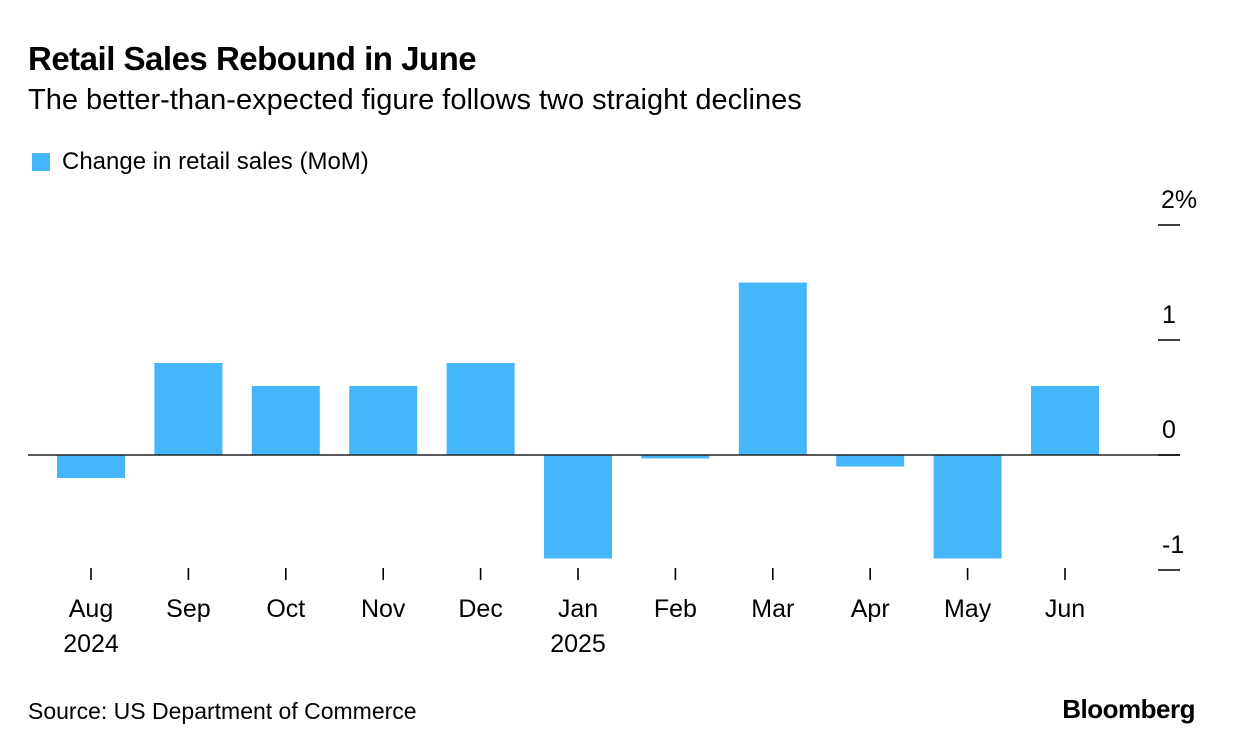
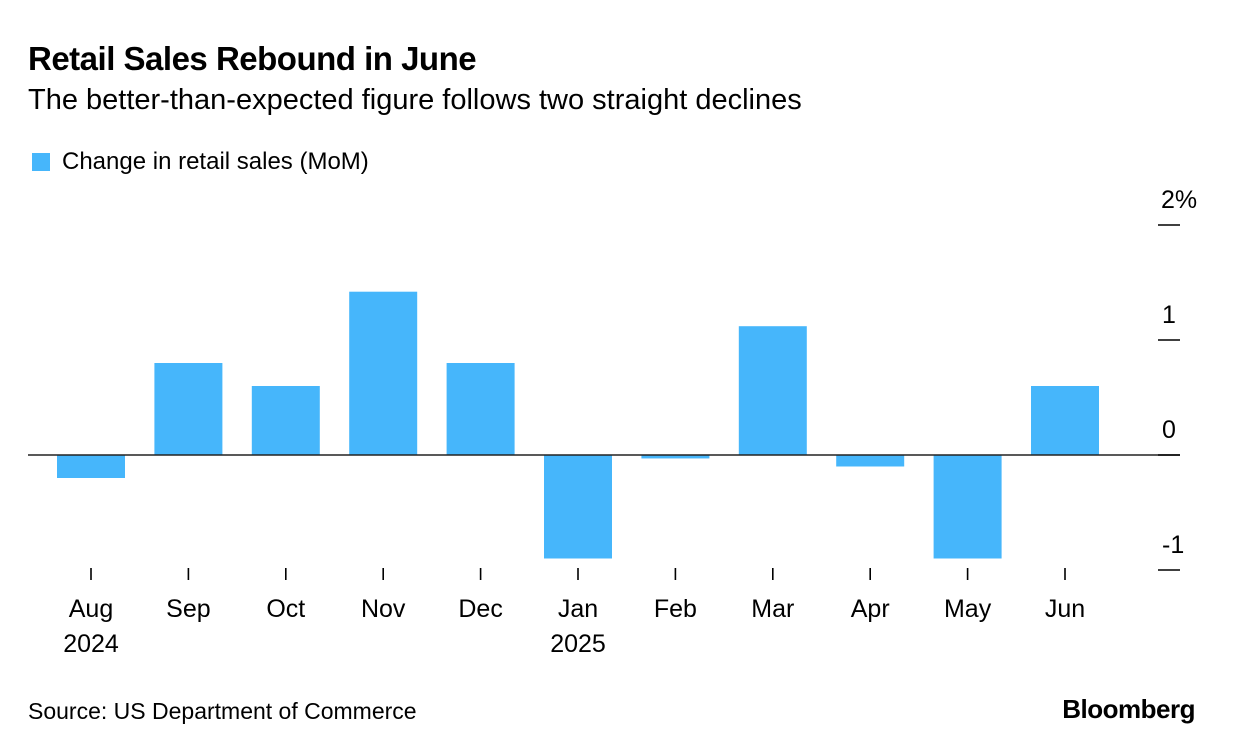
Nov: 0.60% -> 1.42%
Mar: 1.50% -> 1.12%
